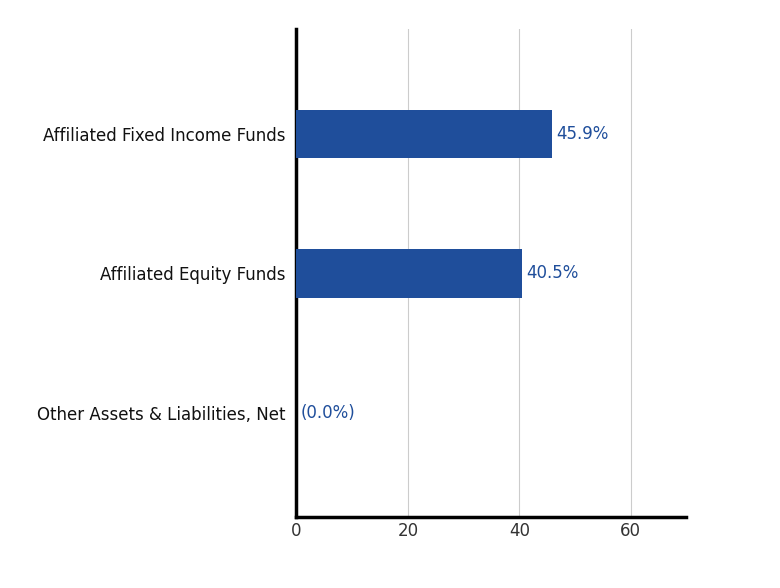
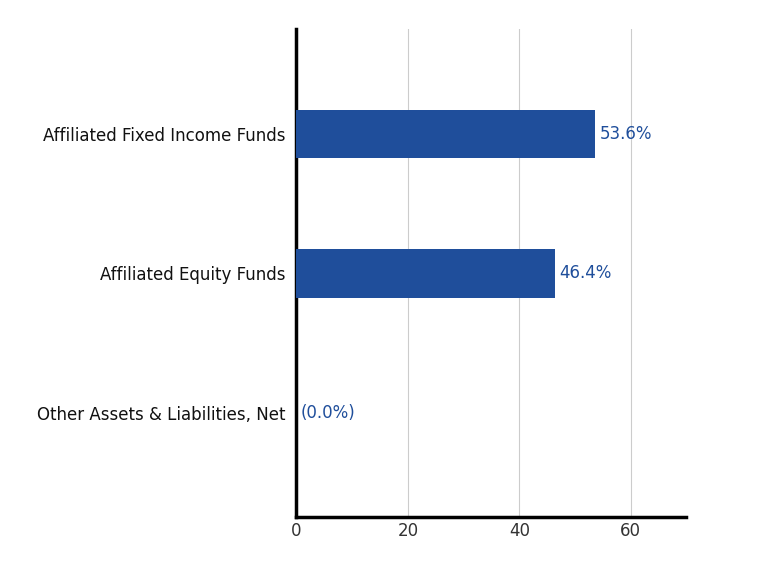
Affiliated Fixed Income Funds: 45.9% -> 53.6%
Affiliated Equity Funds: 40.5% -> 46.4%
